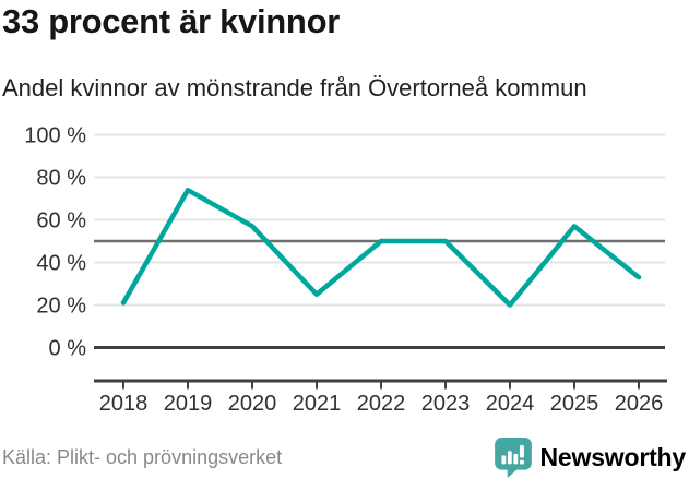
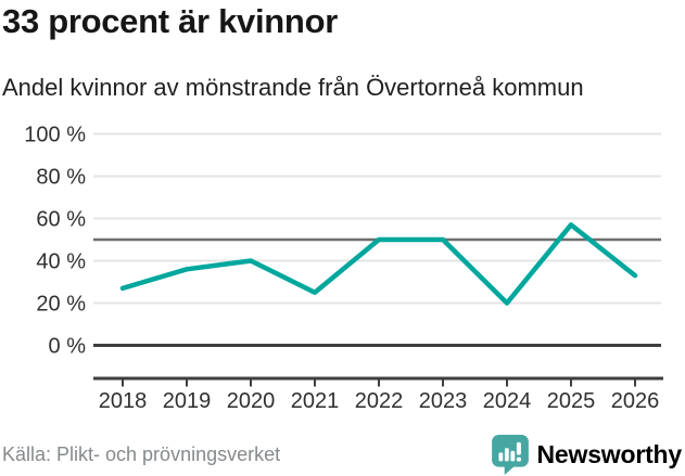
2018: 21% -> 27%
2019: 74% -> 36%
2020: 57% -> 40%
